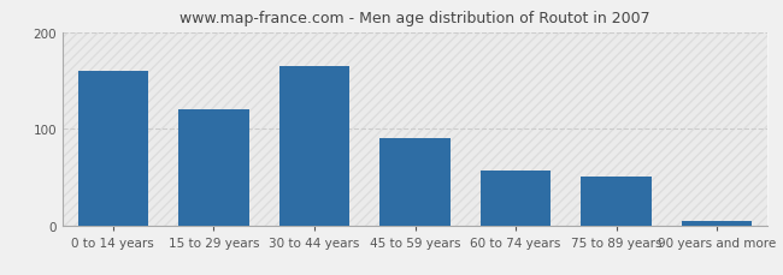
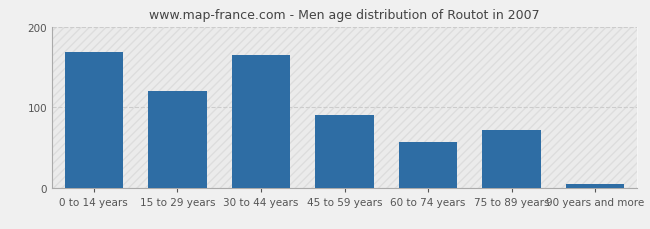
0 to 14 years: 160 -> 168
75 to 89 years: 50 -> 72
